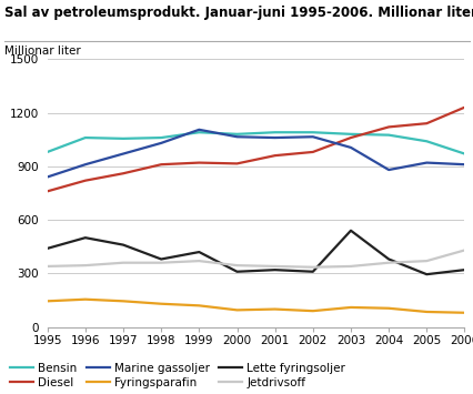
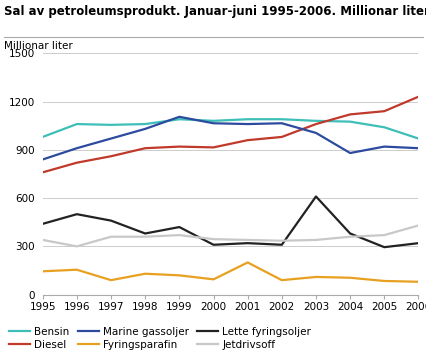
Jetdrivsoff/1996: 340 -> 300
Fyringsparafin/1997: 140 -> 90
Fyringsparafin/2001: 100 -> 200
Lette fyringsoljer/2003: 540 -> 610
